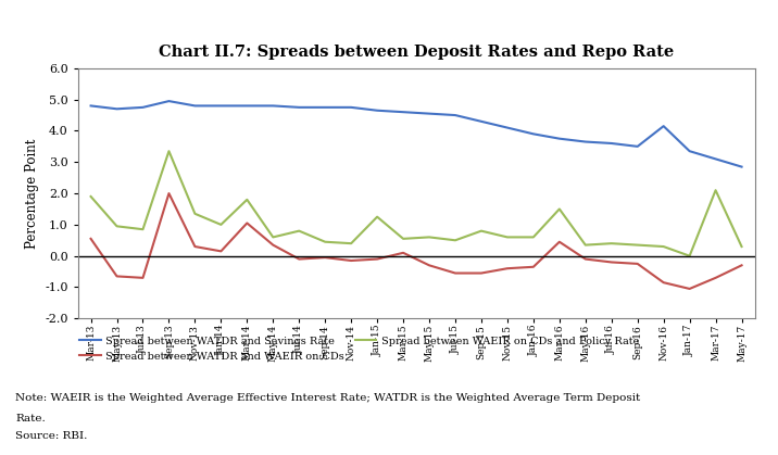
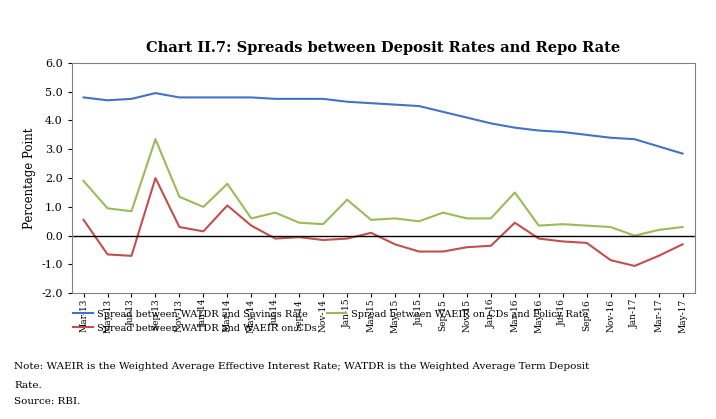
Spread between WATDR and Savings Rate/Nov-16: 4.15 -> 3.40
Spread between WAEIR on CDs and Policy Rate/Mar-17: 2.10 -> 0.20
